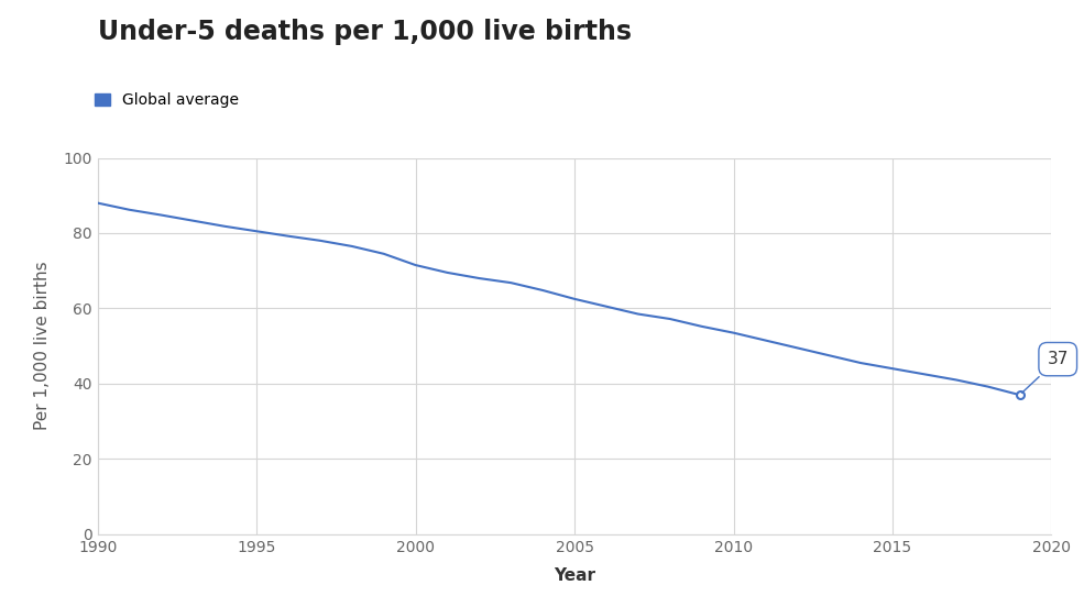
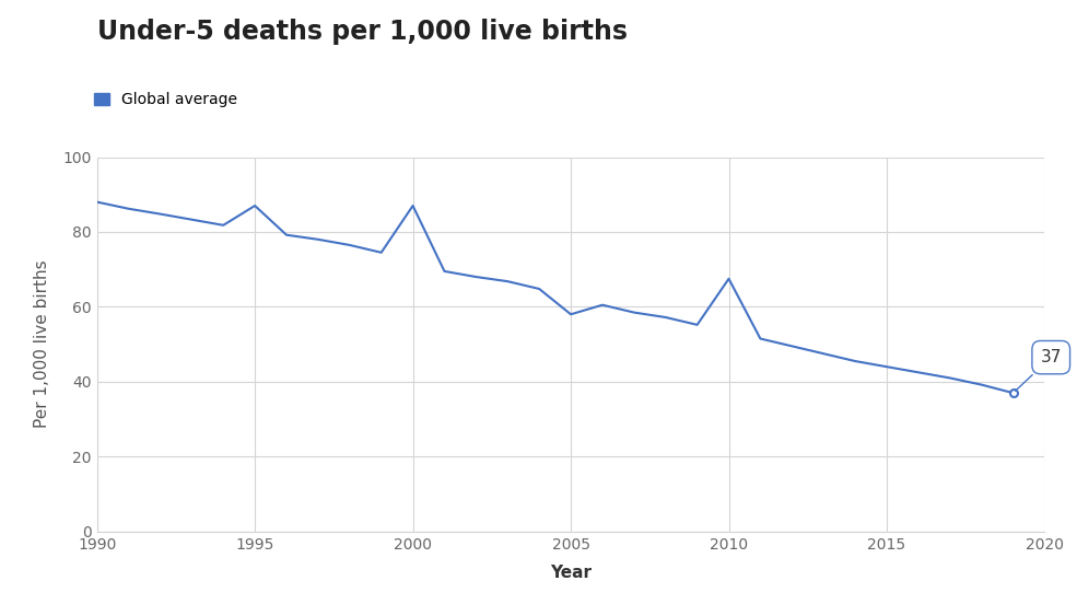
1995: 80.5 -> 87.0
2000: 71.5 -> 87.0
2005: 62.5 -> 58.0
2010: 53.5 -> 67.5
